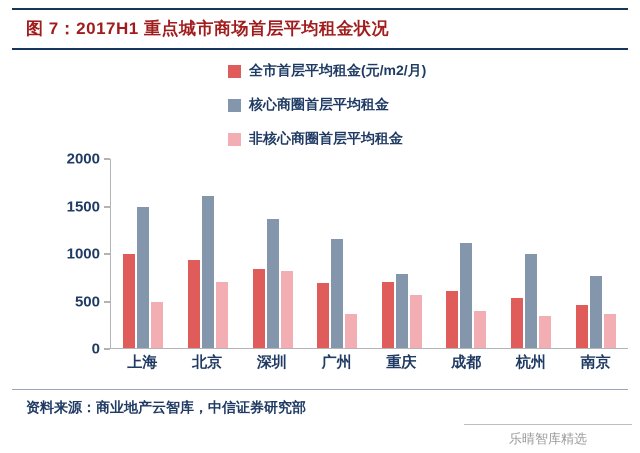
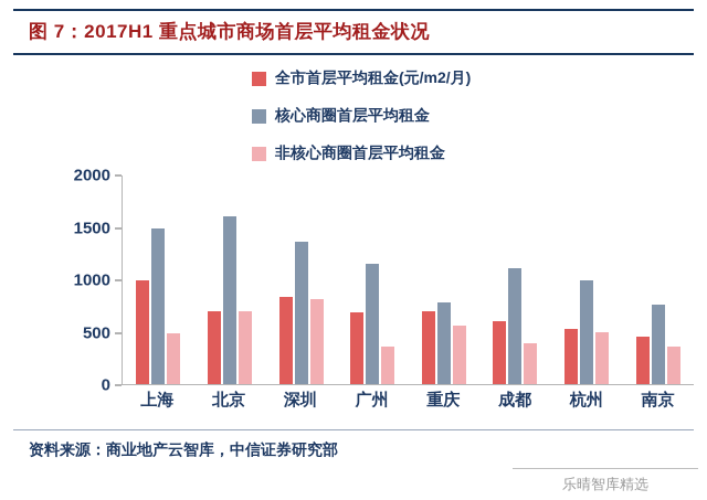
全市首层平均租金(元/m2/月)/北京: 900 -> 700
非核心商圈首层平均租金/杭州: 300 -> 500
